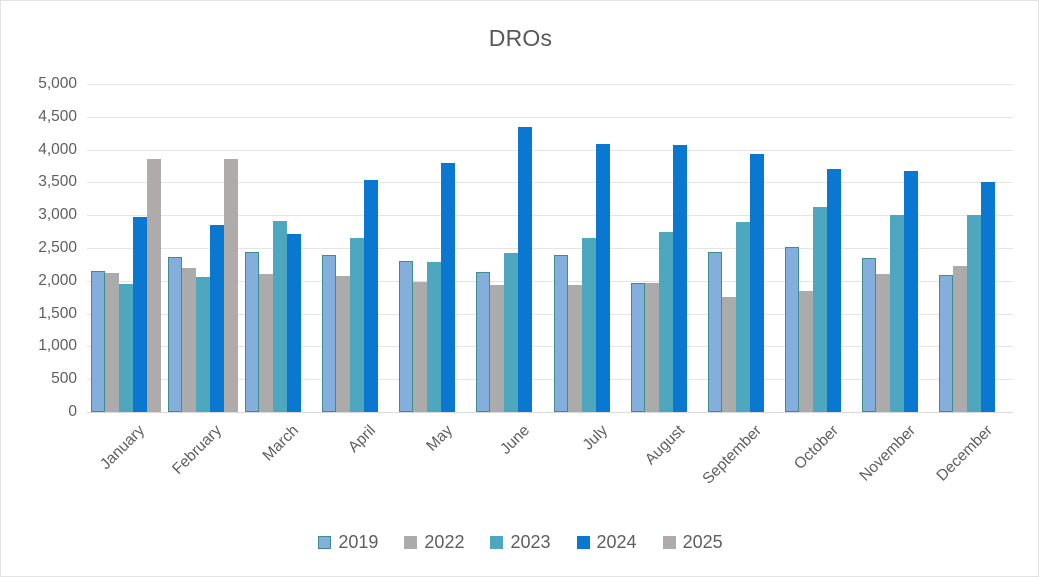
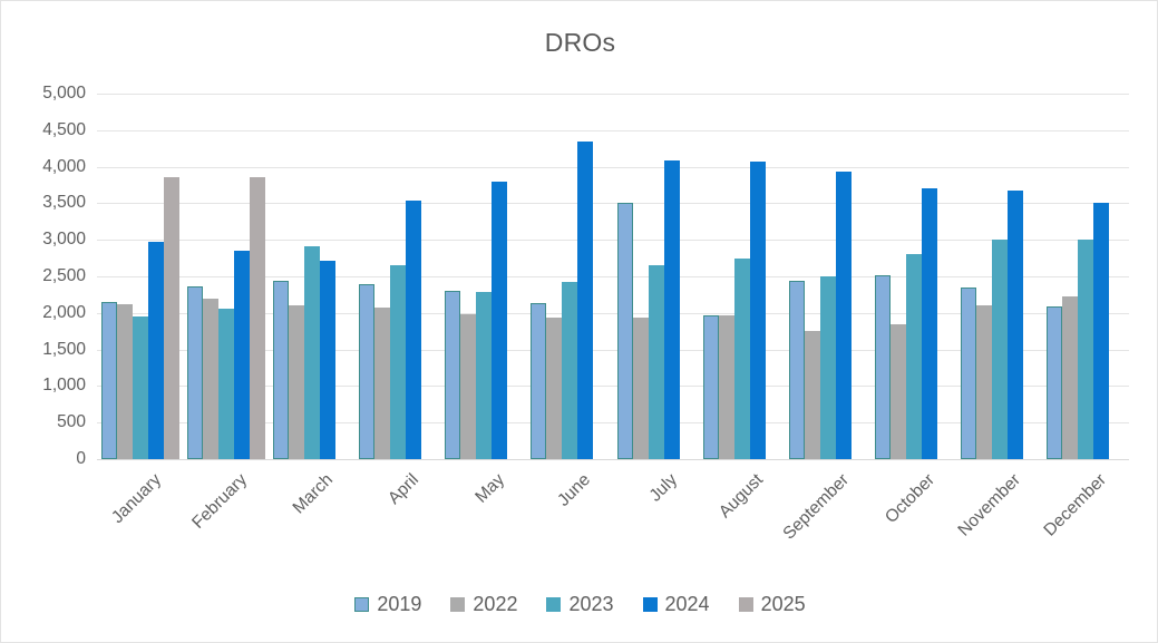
2019/July: 2400 -> 3500
2023/September: 2900 -> 2500
2023/October: 3100 -> 2800
